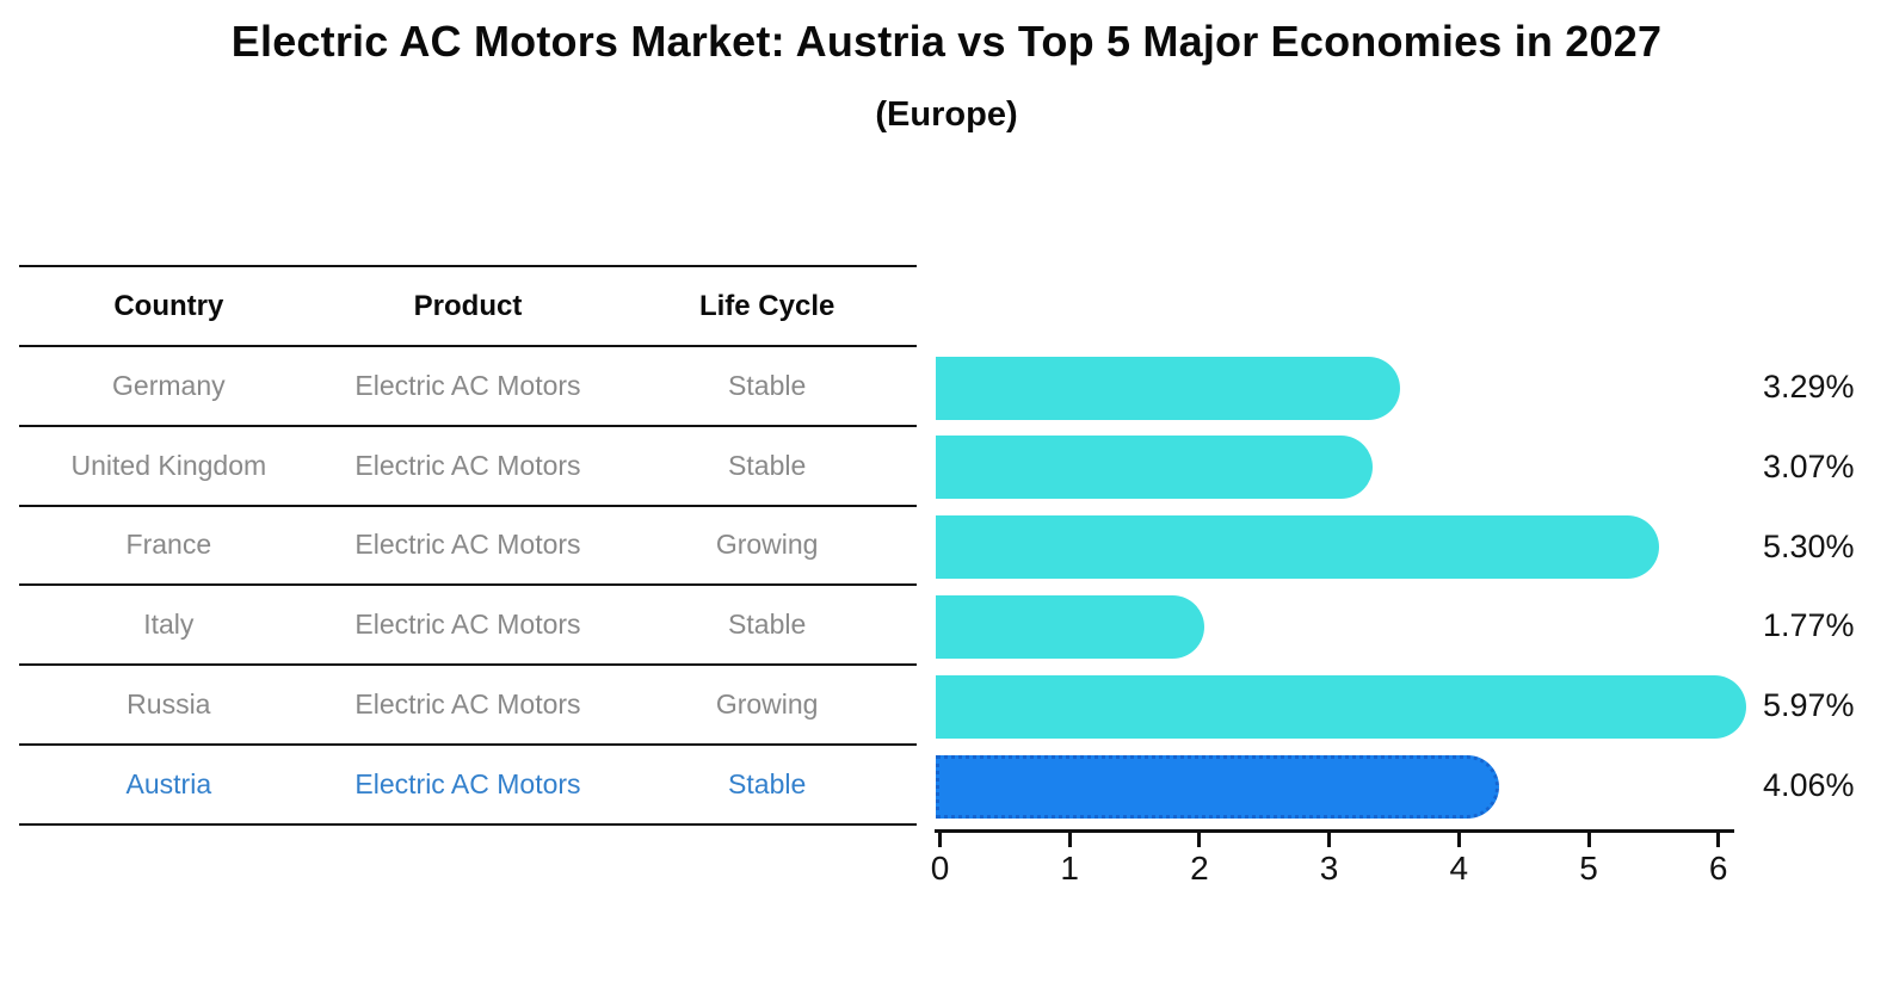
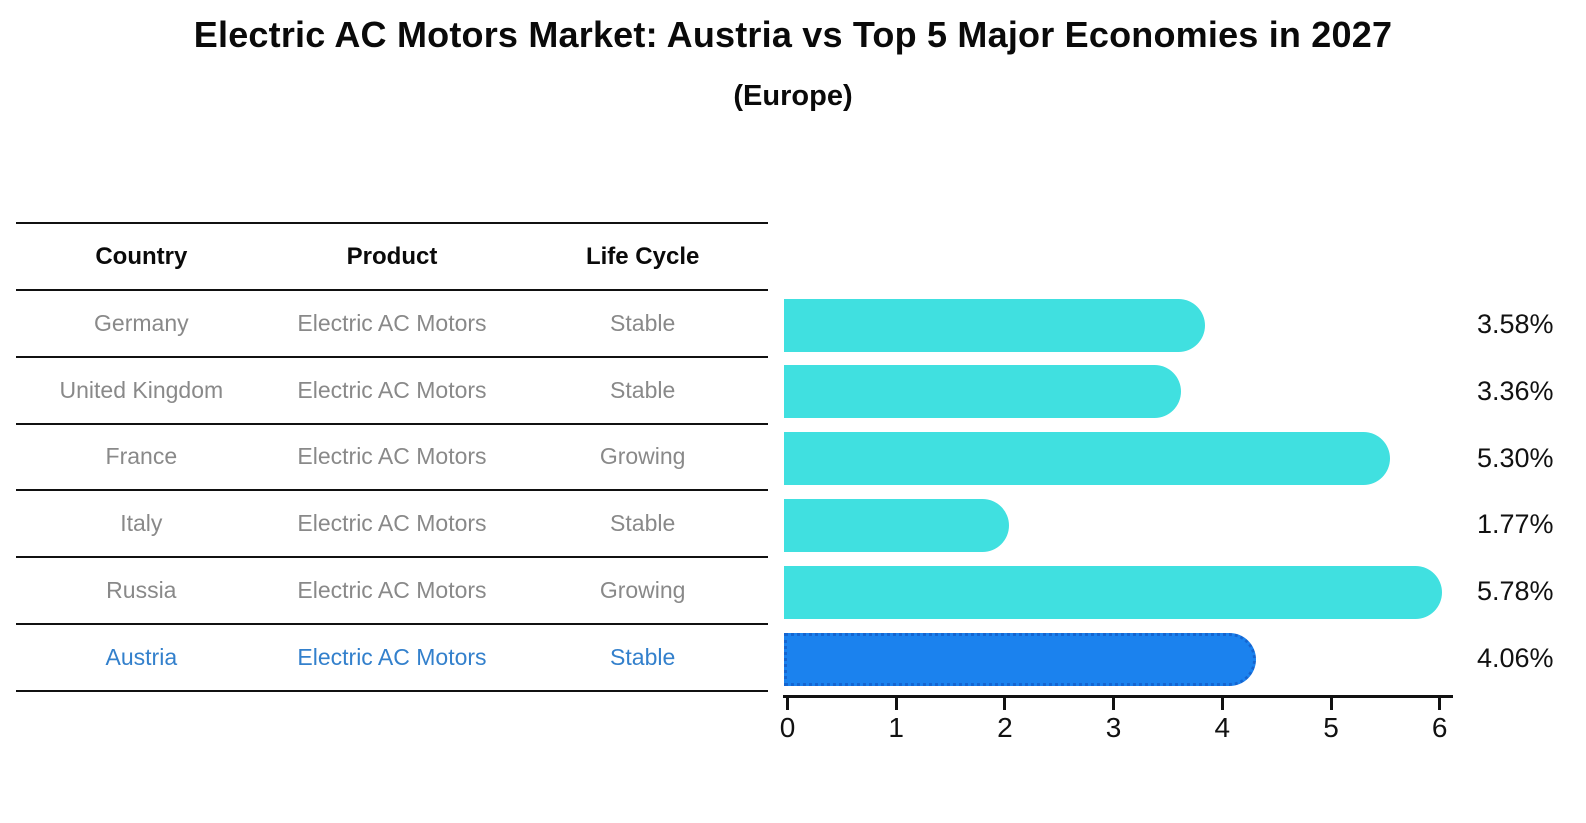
Germany: 3.29% -> 3.58%
United Kingdom: 3.07% -> 3.36%
Russia: 5.97% -> 5.78%
